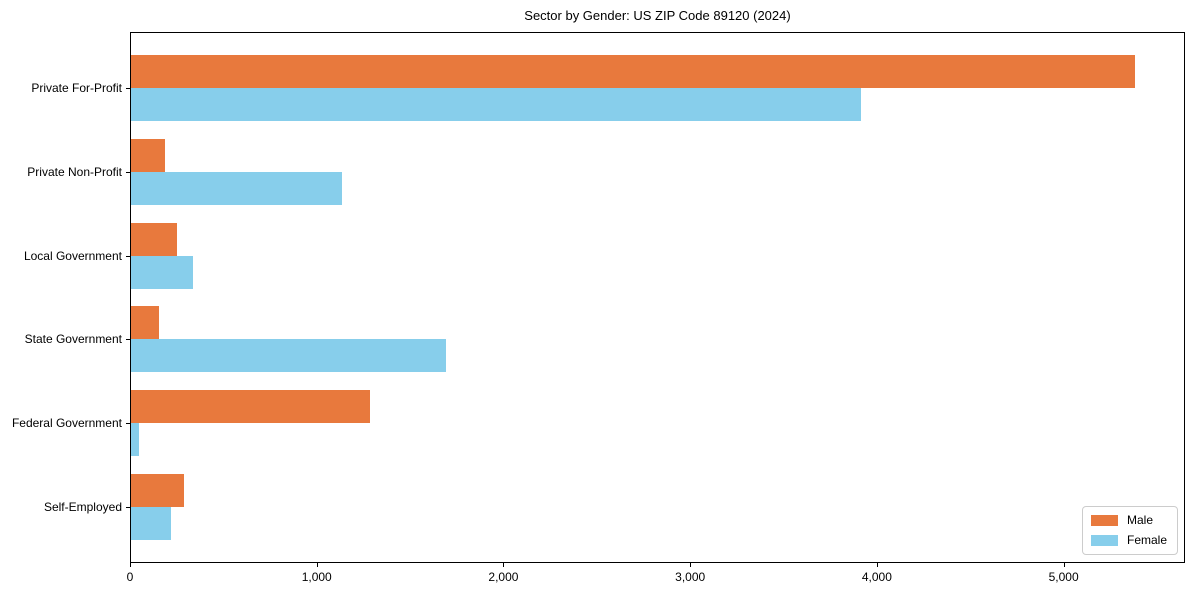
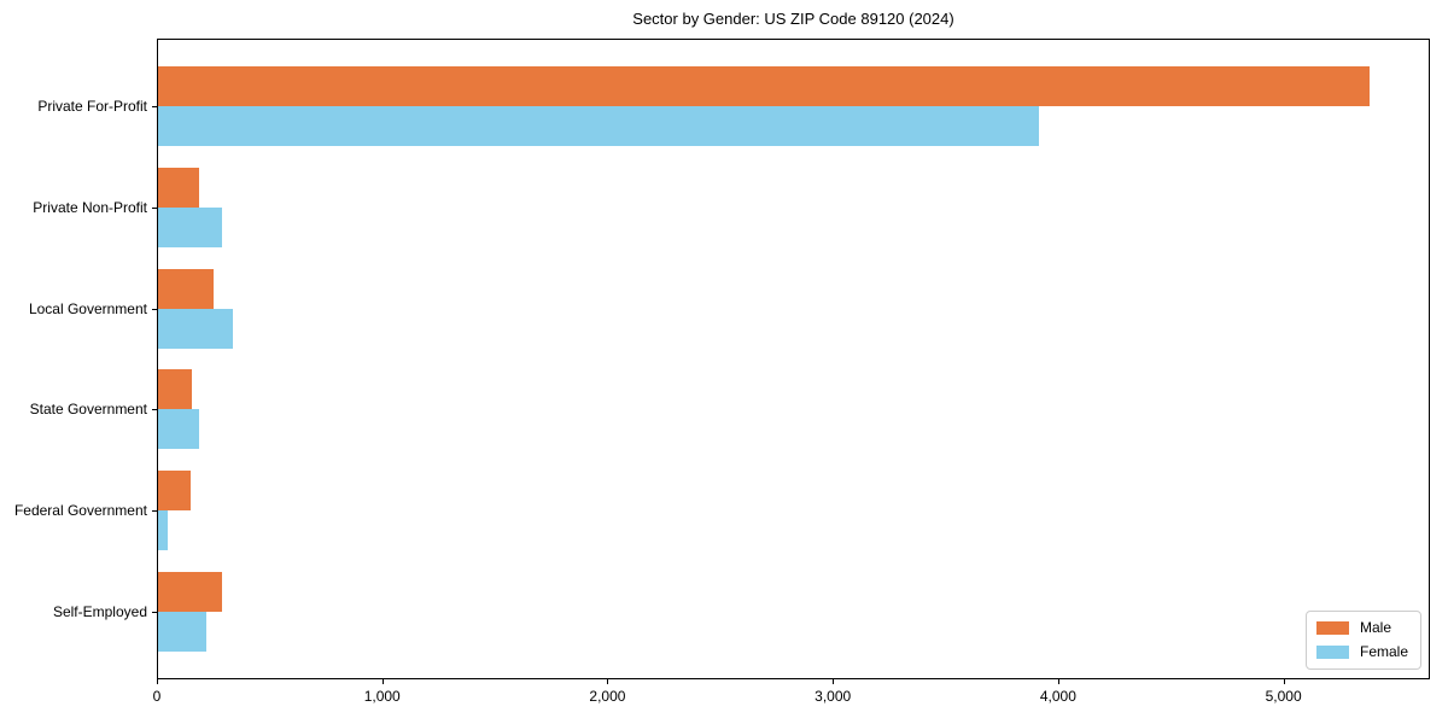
Female/Private Non-Profit: 1130 -> 280
Female/State Government: 1690 -> 180
Male/Federal Government: 1280 -> 140
